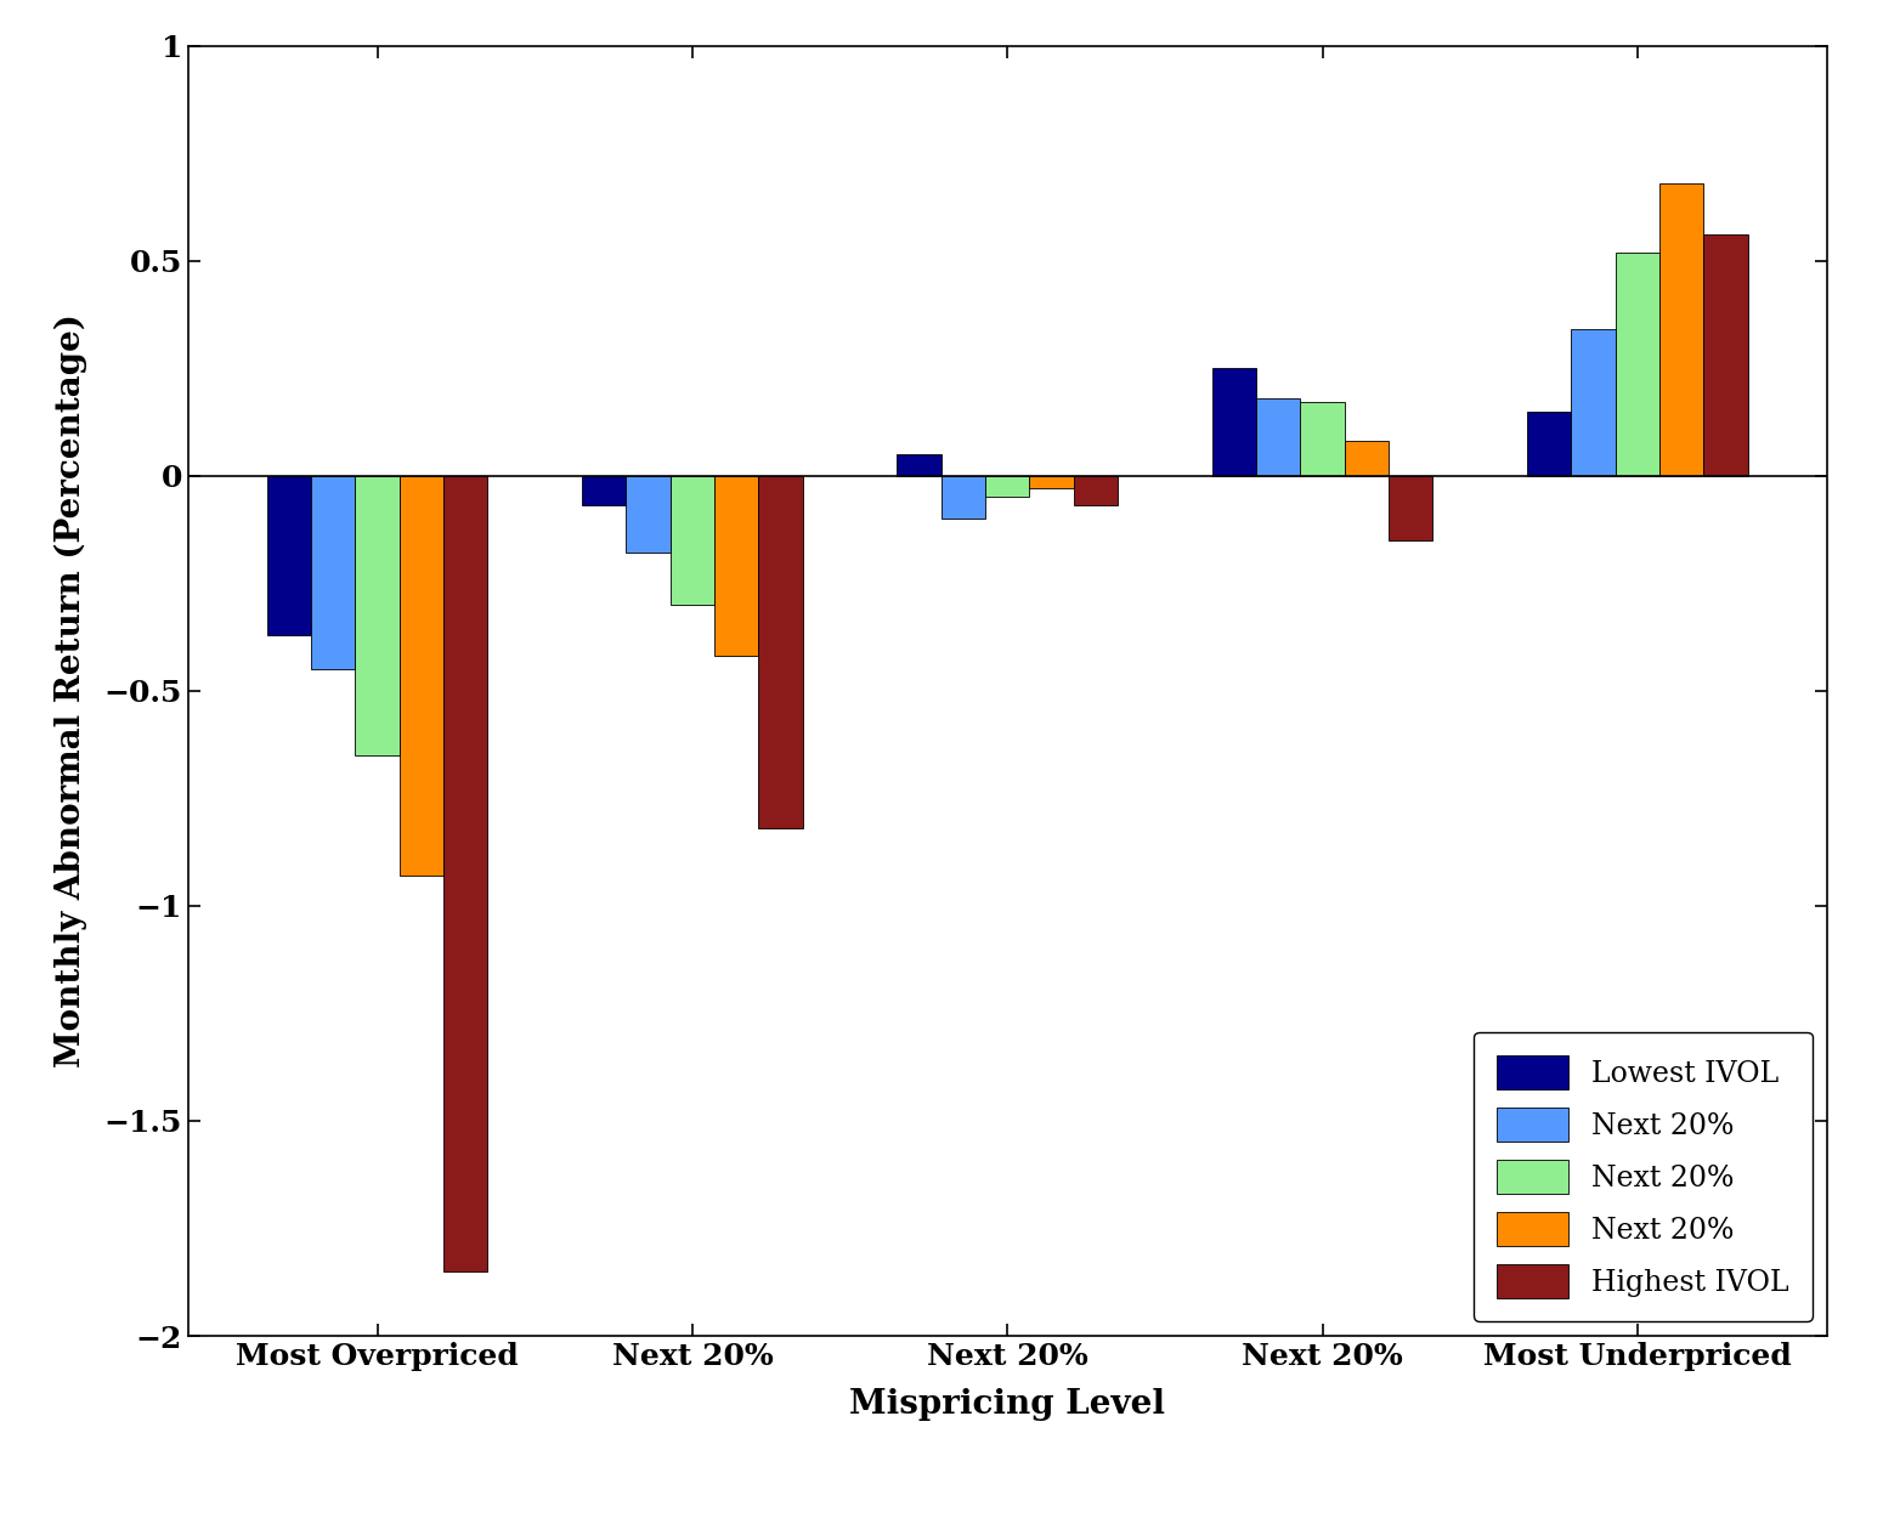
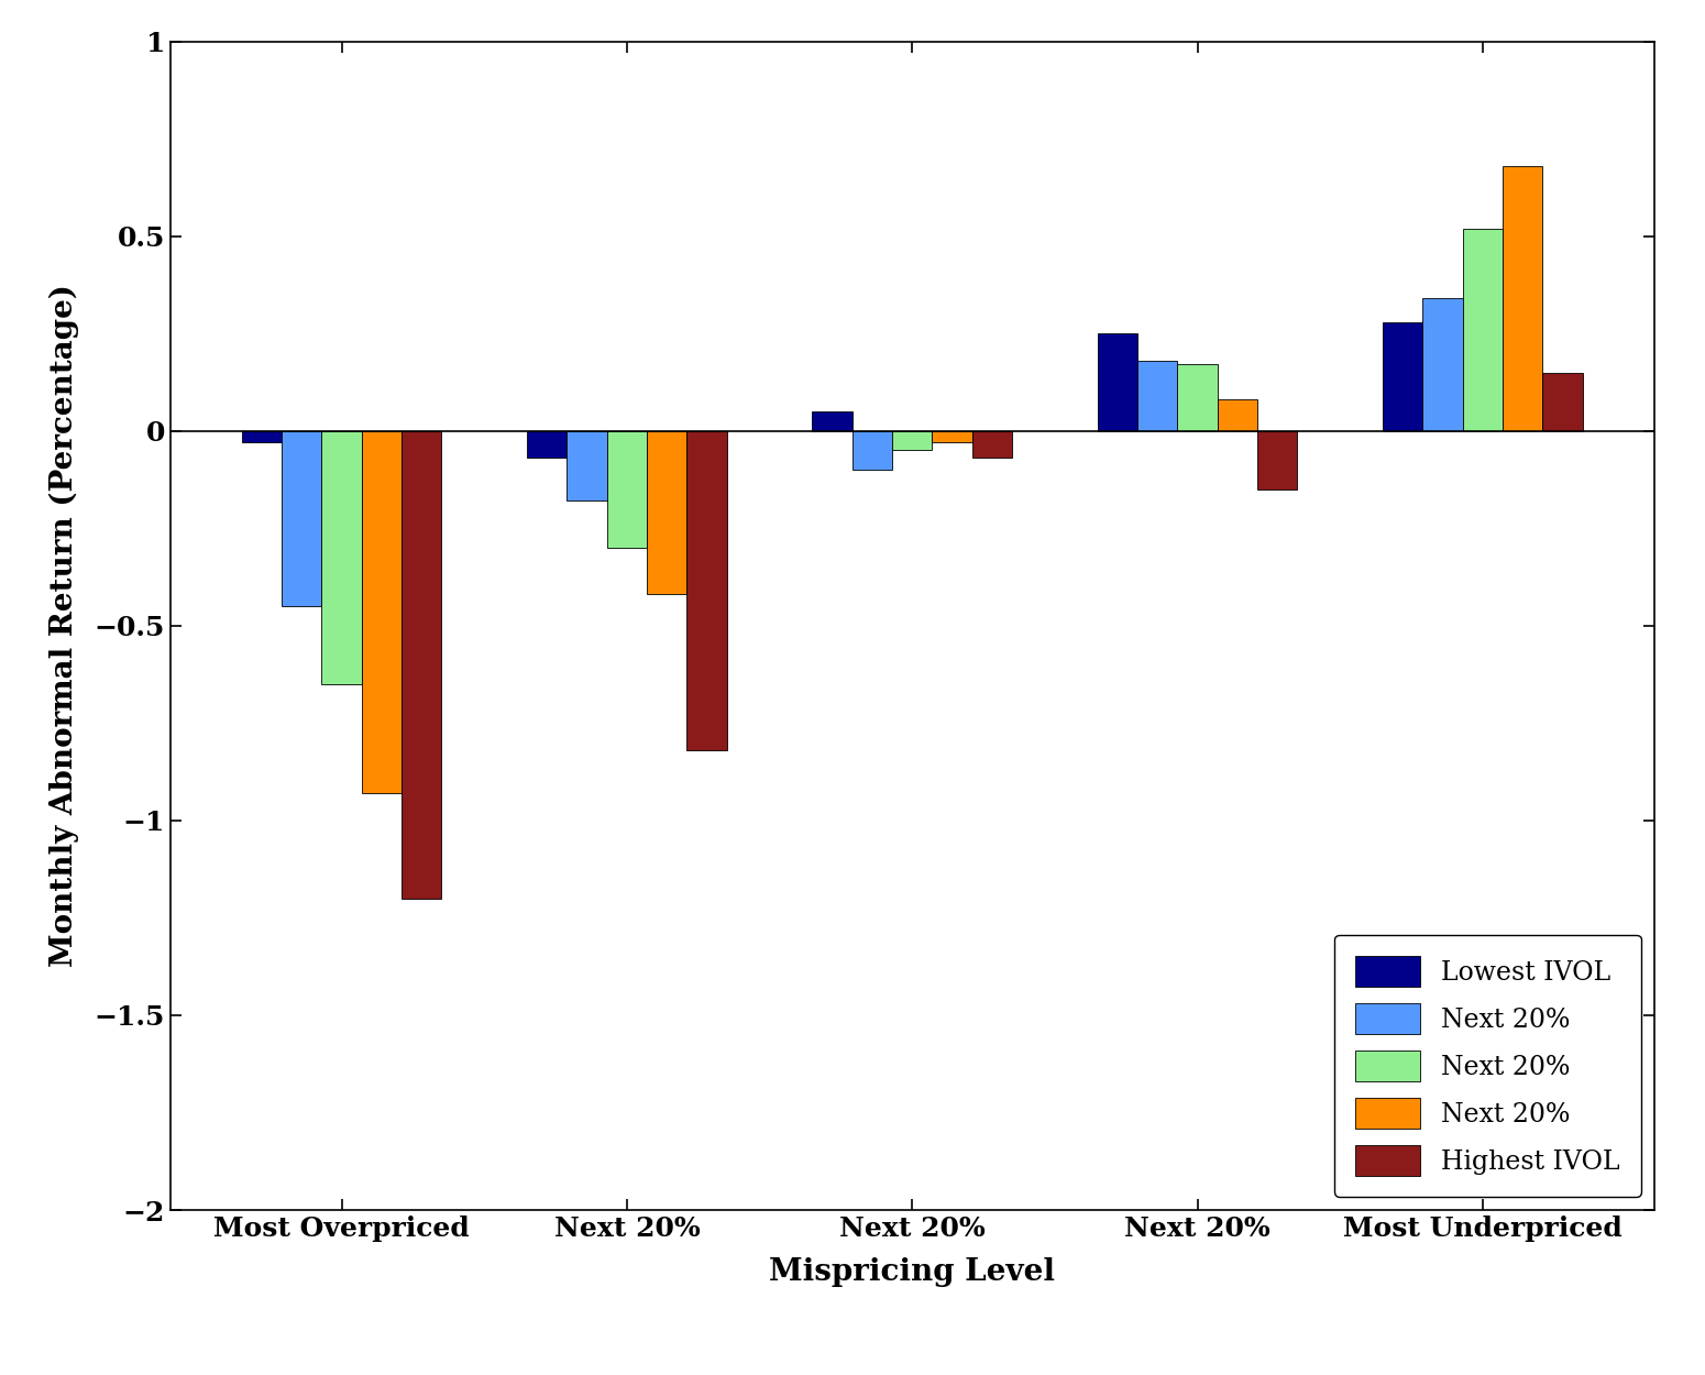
Lowest IVOL/Most Overpriced: -0.37 -> -0.03
Highest IVOL/Most Overpriced: -1.85 -> -1.20
Lowest IVOL/Most Underpriced: 0.15 -> 0.28
Highest IVOL/Most Underpriced: 0.56 -> 0.15
